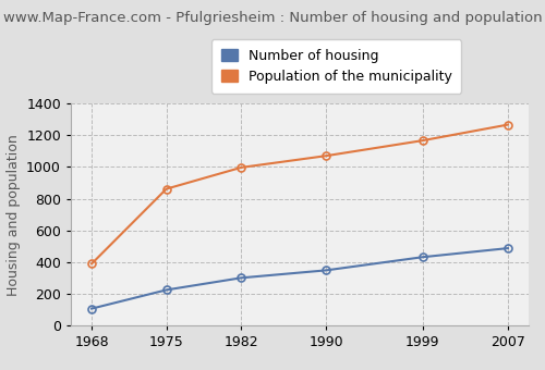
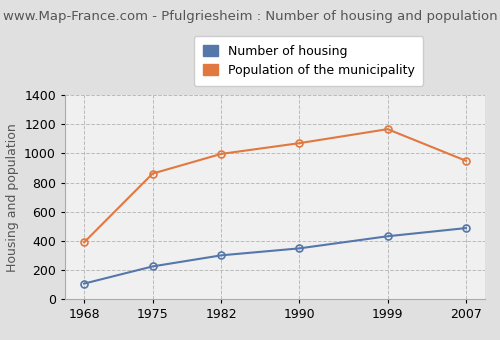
Population of the municipality/2007: 1270 -> 950
